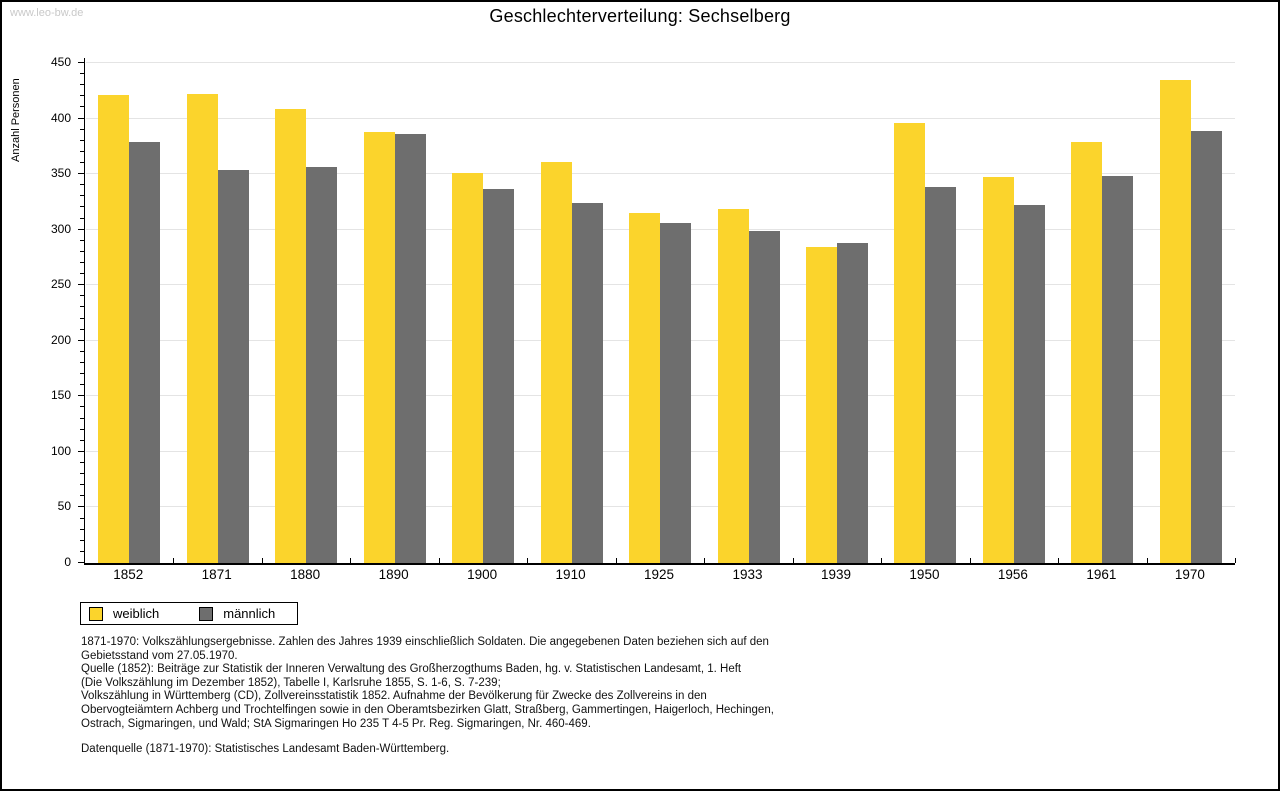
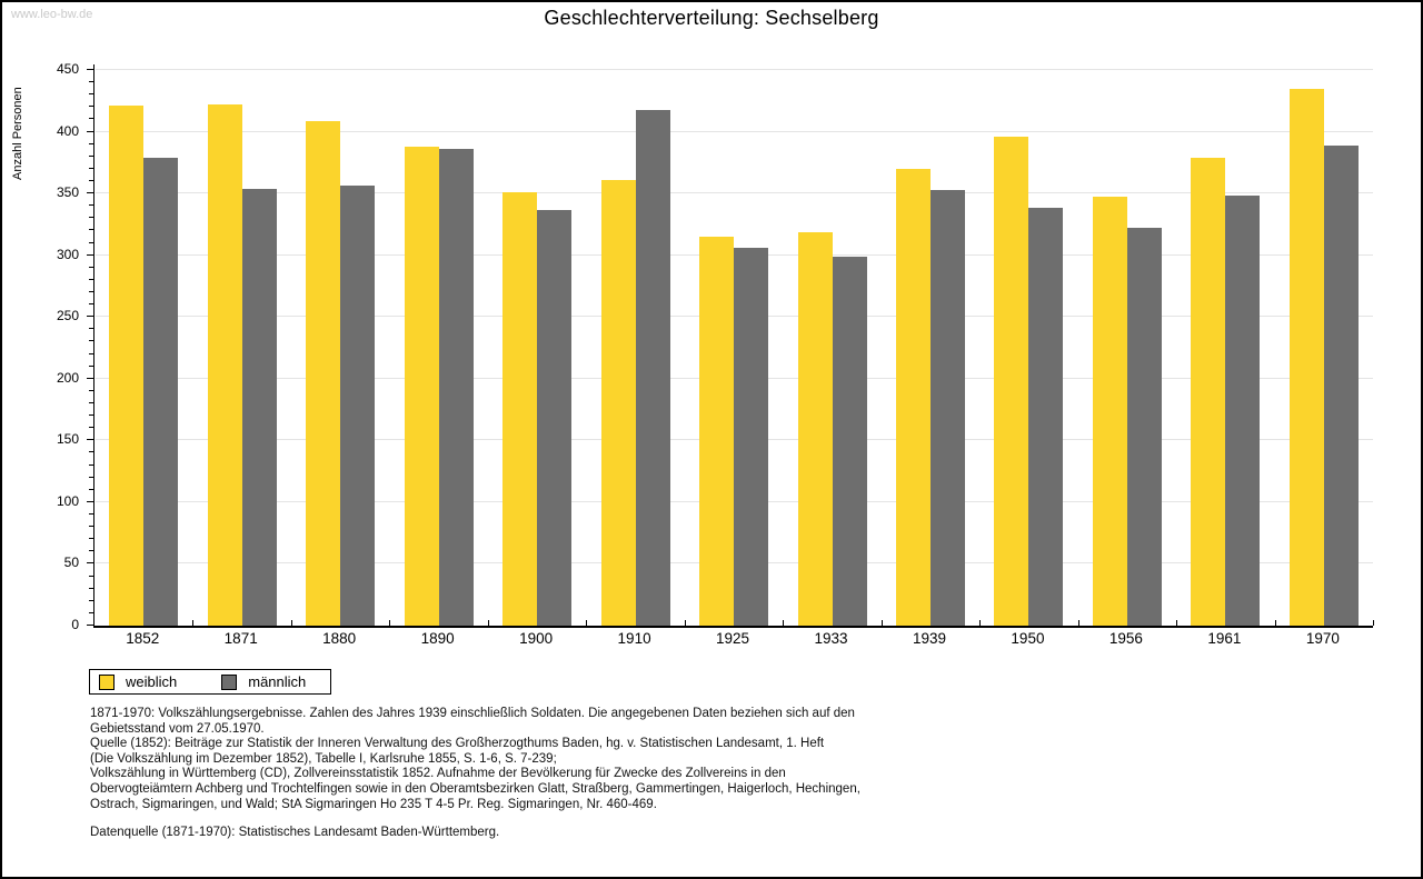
männlich/1910: 324 -> 418
weiblich/1939: 284 -> 370
männlich/1939: 288 -> 353
